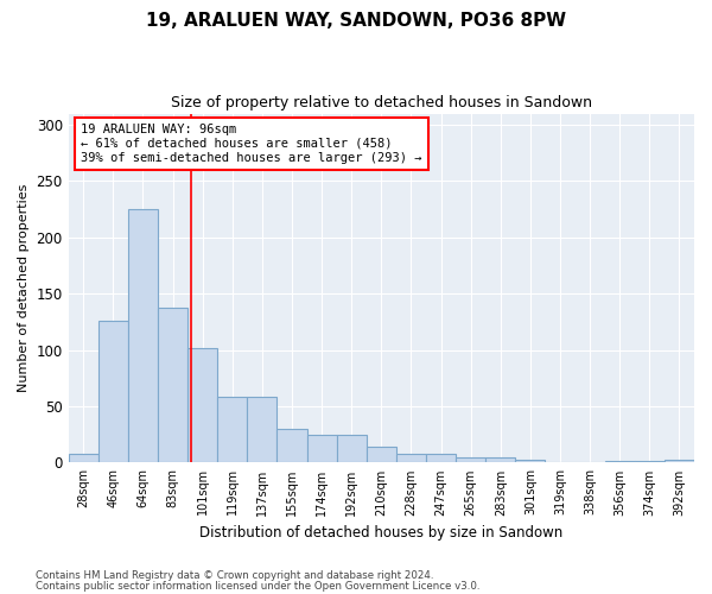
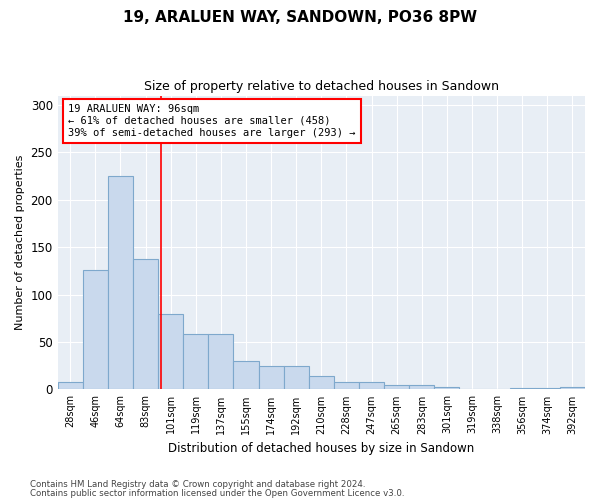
101sqm: 102 -> 80
